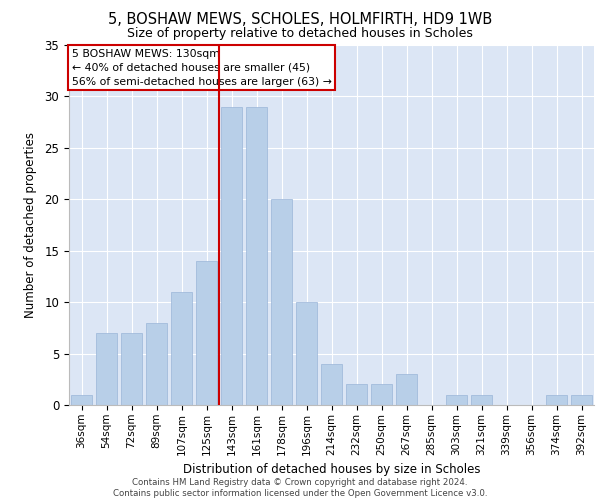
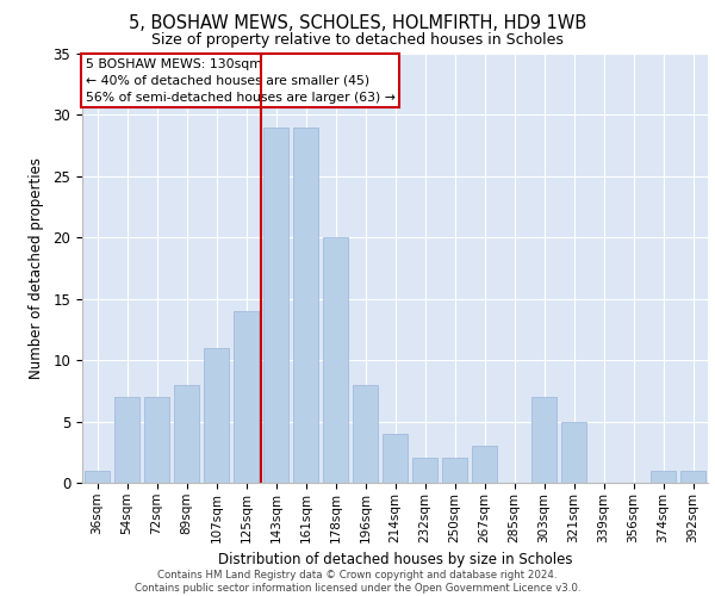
196sqm: 10 -> 8
303sqm: 1 -> 7
321sqm: 1 -> 5
